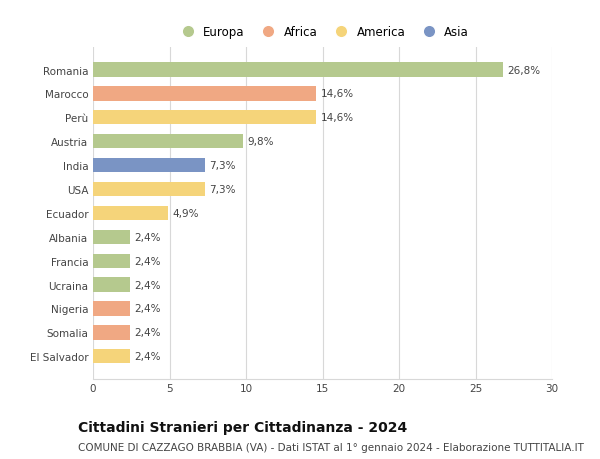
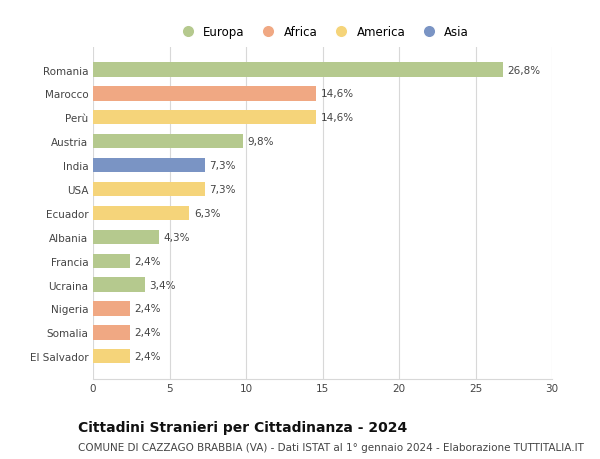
Ecuador: 4,9% -> 6,3%
Albania: 2,4% -> 4,3%
Ucraina: 2,4% -> 3,4%
